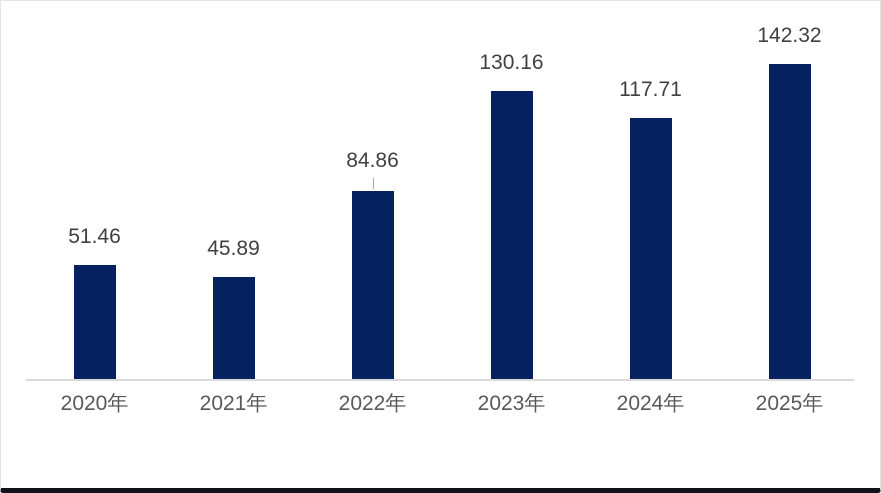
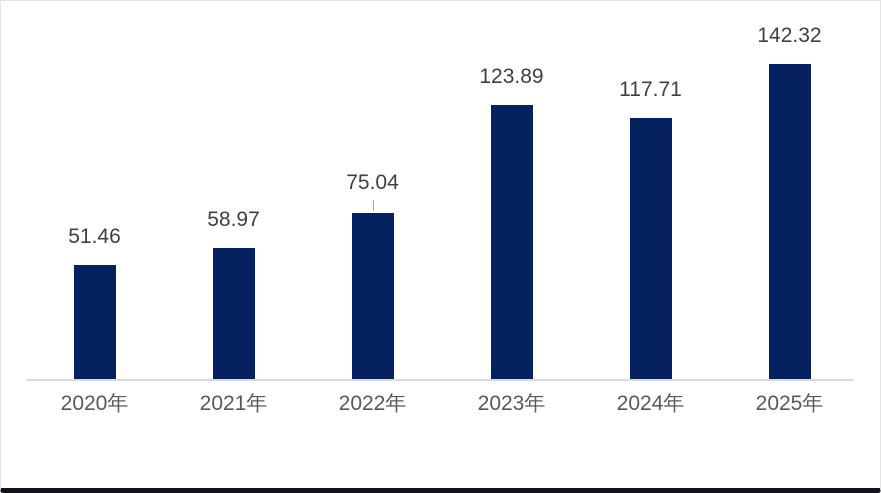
2021年: 45.89 -> 58.97
2022年: 84.86 -> 75.04
2023年: 130.16 -> 123.89
